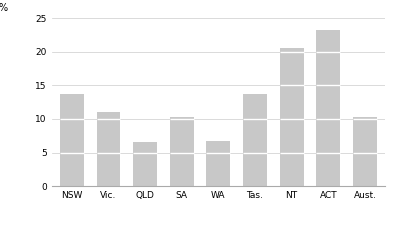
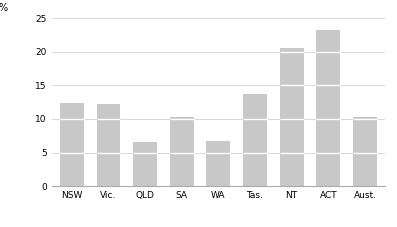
NSW: 13.7 -> 12.4
Vic.: 11.1 -> 12.2
